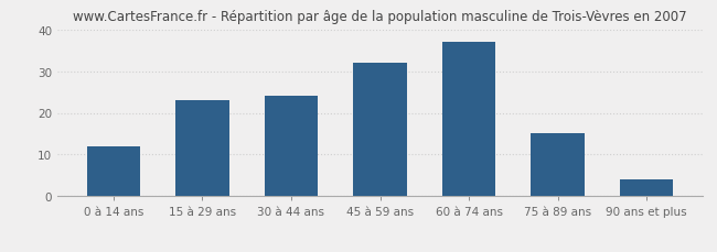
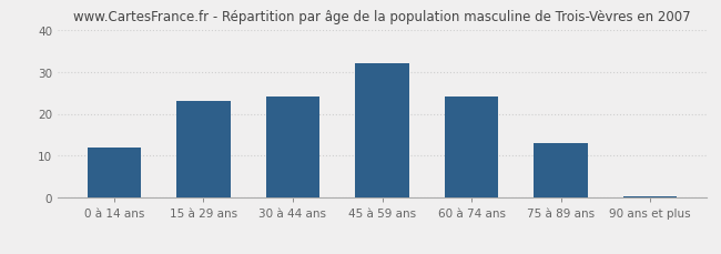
60 à 74 ans: 37.0 -> 24.0
75 à 89 ans: 15.0 -> 13.0
90 ans et plus: 4.0 -> 0.5
